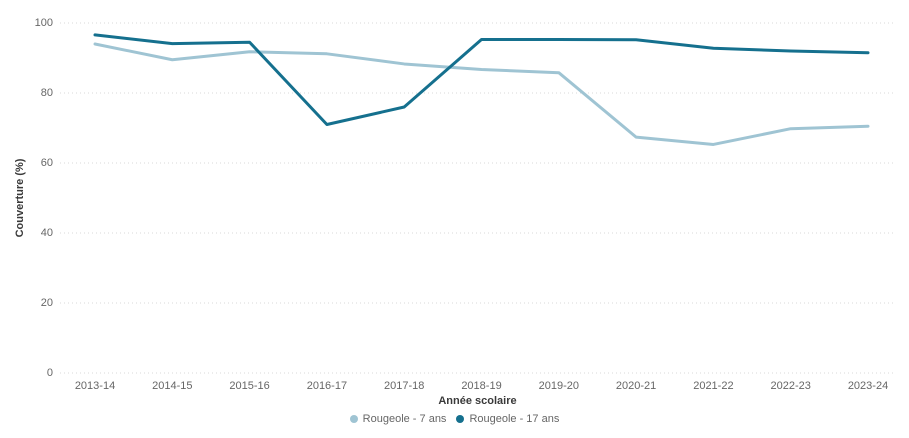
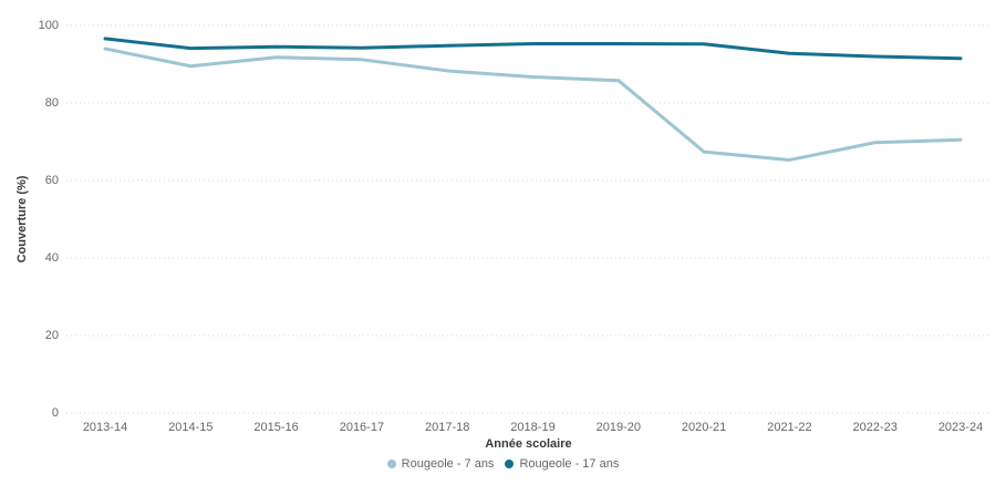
Rougeole - 17 ans/2016-17: 71 -> 94
Rougeole - 17 ans/2017-18: 76 -> 95
